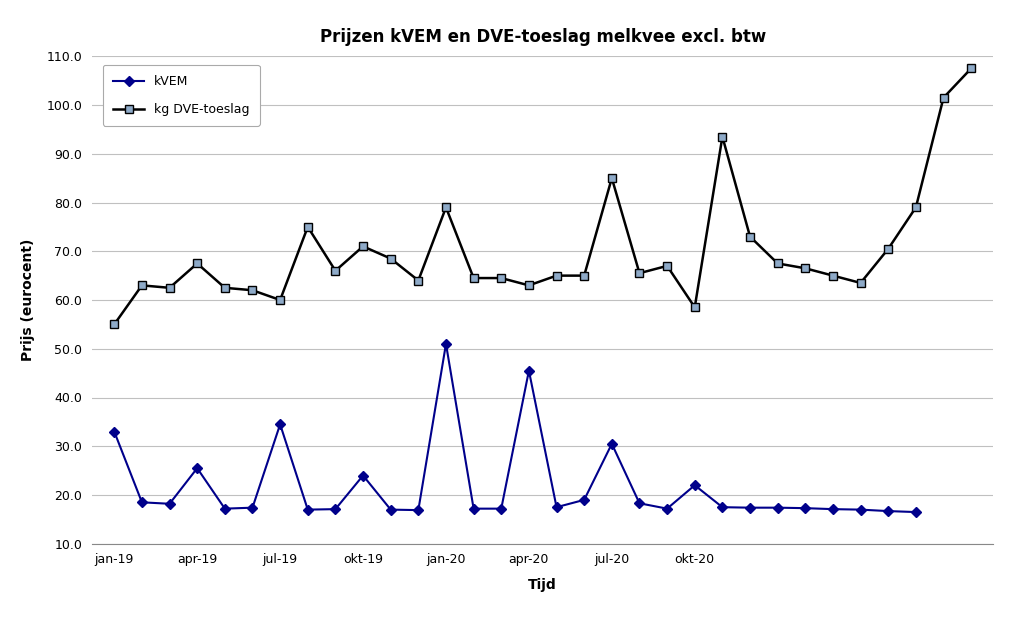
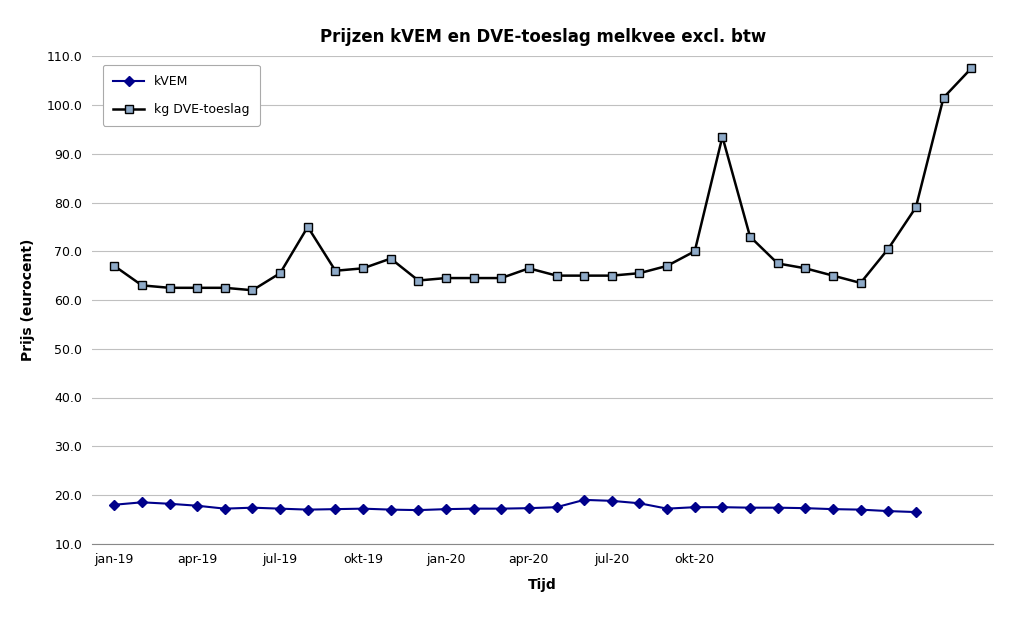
kVEM/jan-19: 33.0 -> 18.0
kg DVE-toeslag/jan-19: 55.0 -> 67.0
kVEM/apr-19: 25.5 -> 17.8
kg DVE-toeslag/apr-19: 67.5 -> 62.5
kVEM/jul-19: 34.5 -> 17.2
kg DVE-toeslag/jul-19: 60.0 -> 65.5
kVEM/okt-19: 24.0 -> 17.2
kg DVE-toeslag/okt-19: 71.0 -> 66.5
kVEM/jan-20: 51.0 -> 17.1
kg DVE-toeslag/jan-20: 79.0 -> 64.5
kVEM/apr-20: 45.5 -> 17.3
kg DVE-toeslag/apr-20: 63.0 -> 66.5
kVEM/jul-20: 30.5 -> 18.8
kg DVE-toeslag/jul-20: 85.0 -> 65.0
kVEM/okt-20: 22.0 -> 17.5
kg DVE-toeslag/okt-20: 58.5 -> 70.0
